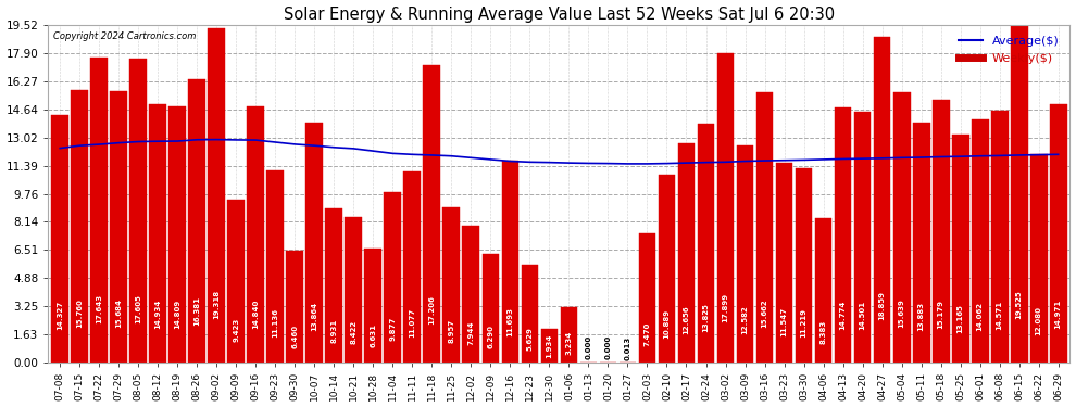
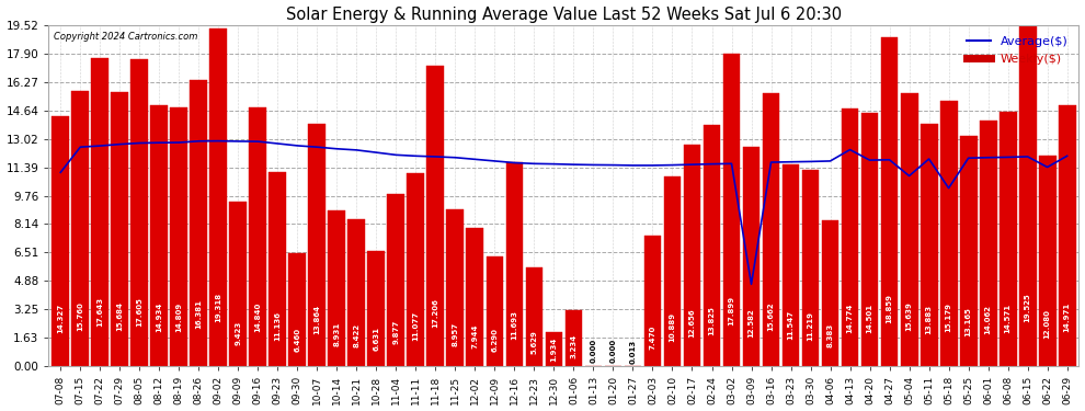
Average($)/07-08: 12.4 -> 11.1
Average($)/03-09: 11.7 -> 4.7
Average($)/04-13: 11.8 -> 12.4
Average($)/05-04: 11.8 -> 10.9
Average($)/05-18: 11.9 -> 10.2
Average($)/06-22: 12.0 -> 11.4
